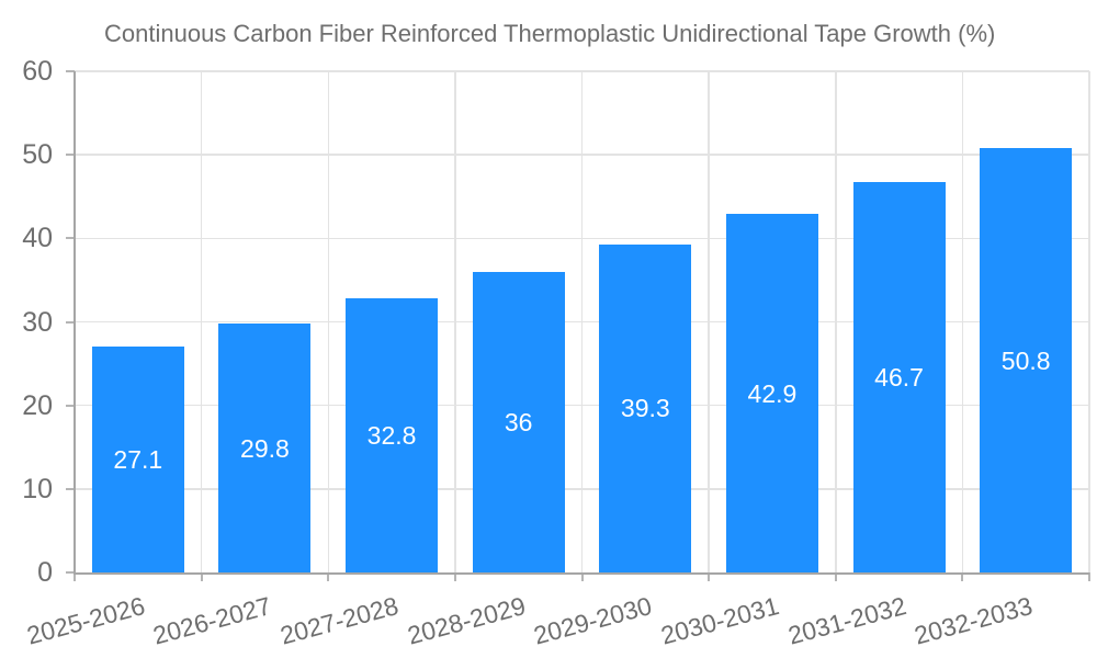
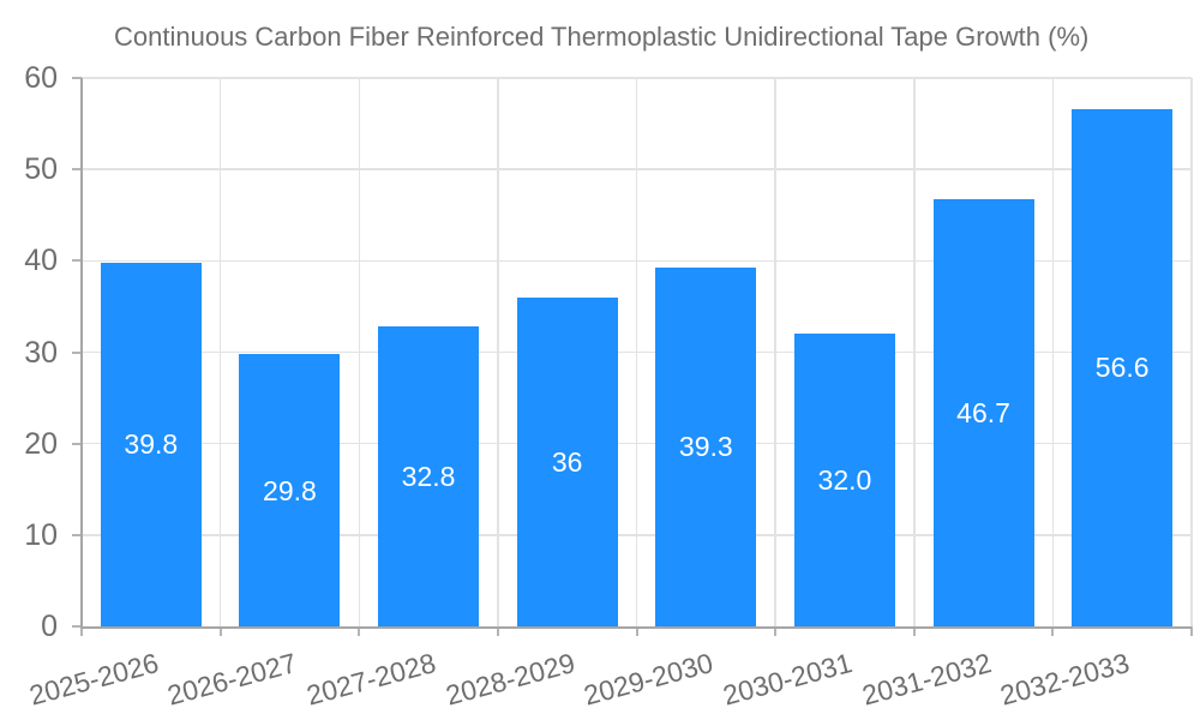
2025-2026: 27.1 -> 39.8
2030-2031: 42.9 -> 32.0
2032-2033: 50.8 -> 56.6
